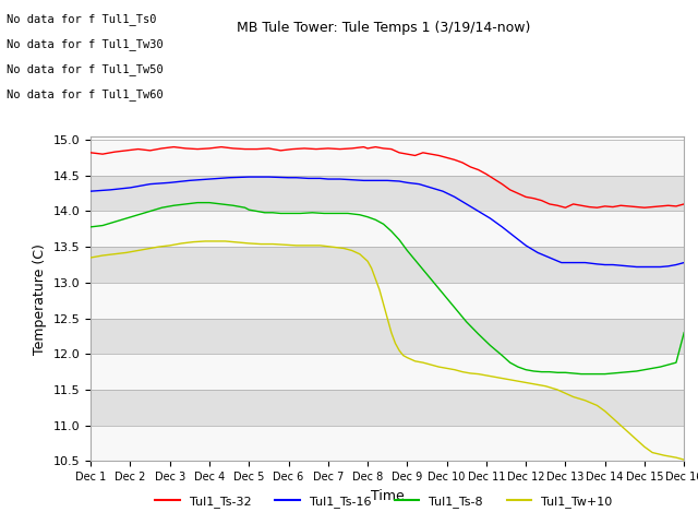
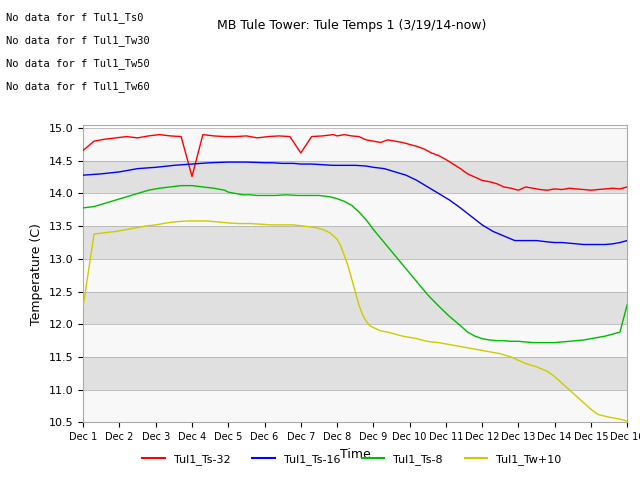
Tul1_Ts-32/Dec 1: 14.82 -> 14.66
Tul1_Tw+10/Dec 1: 13.35 -> 12.28
Tul1_Ts-32/Dec 4: 14.88 -> 14.26
Tul1_Ts-32/Dec 7: 14.88 -> 14.62
